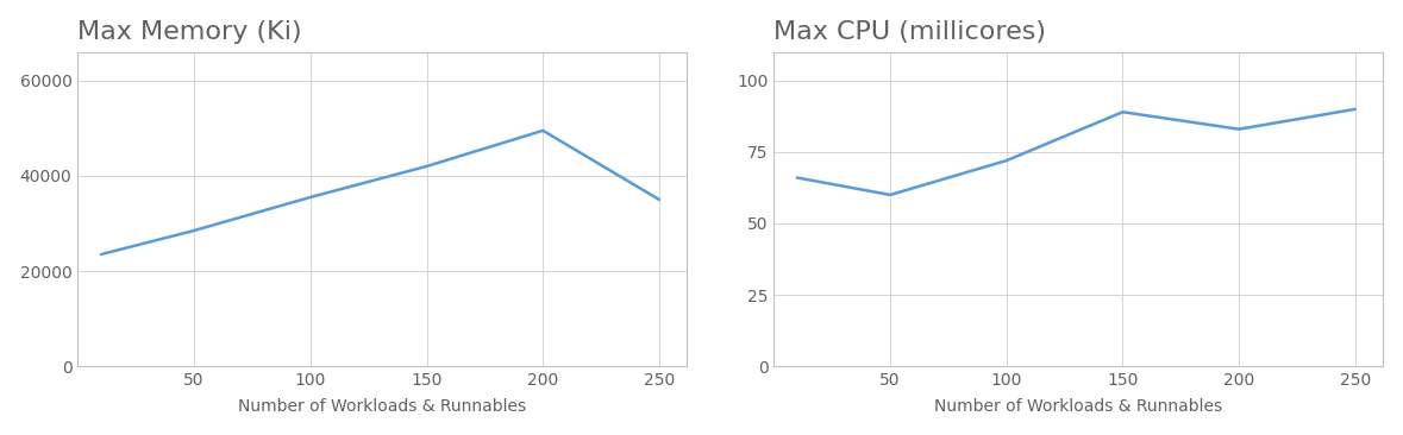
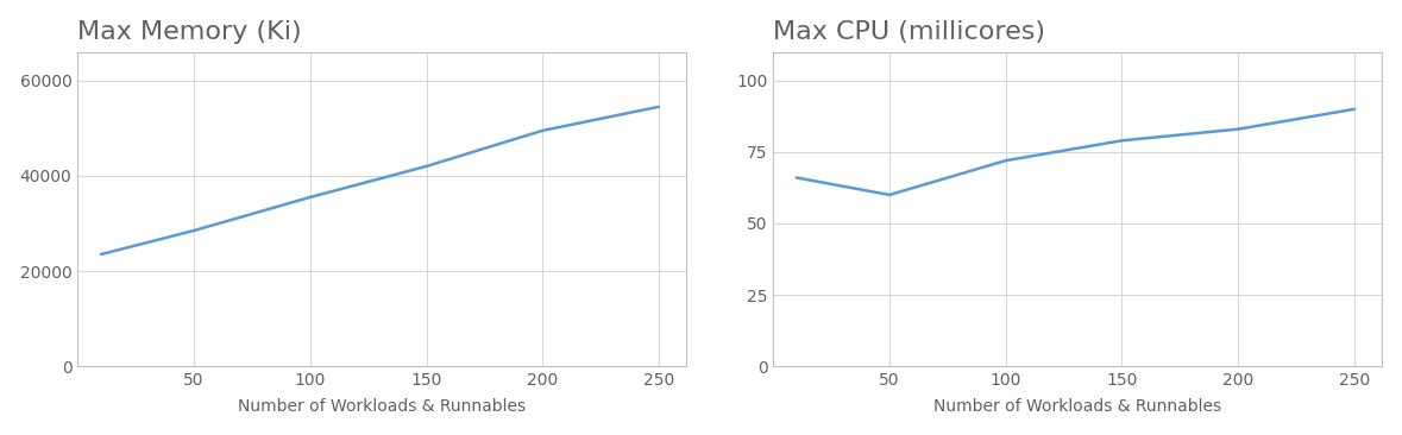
Max Memory (Ki)/250: 35000 -> 54500
Max CPU (millicores)/150: 89 -> 79
